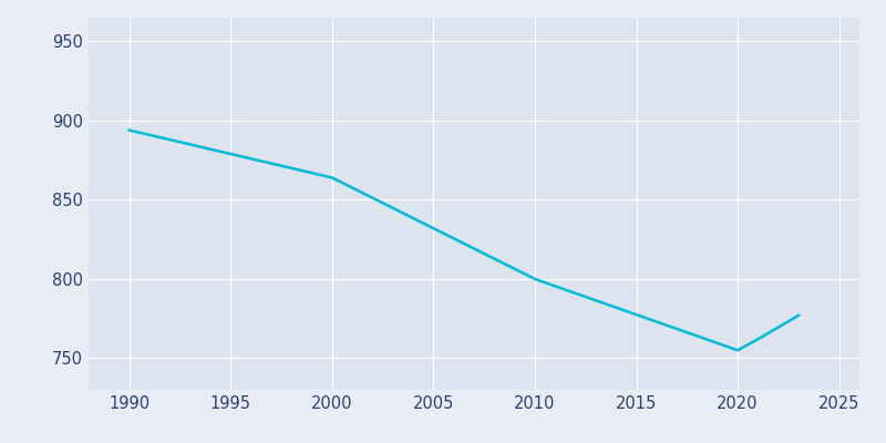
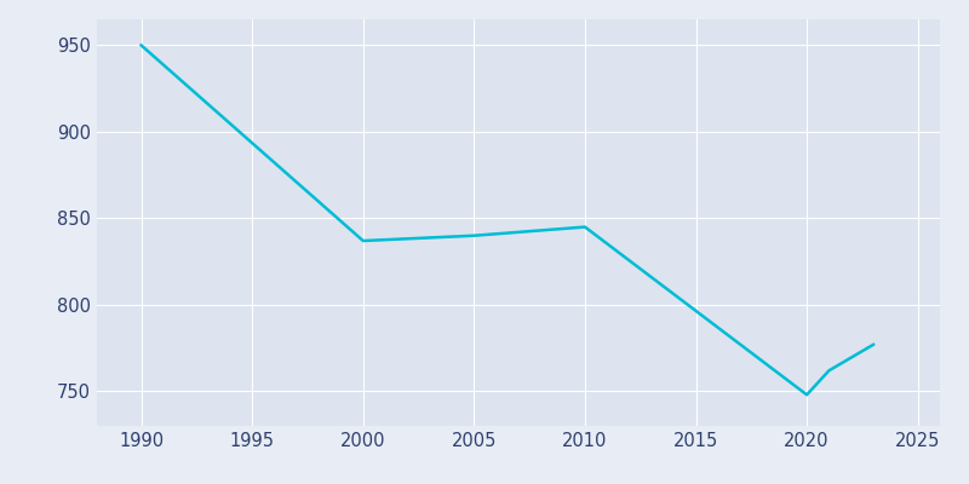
1990: 894 -> 950
2000: 864 -> 837
2005: 832 -> 840
2010: 800 -> 845
2020: 755 -> 748
